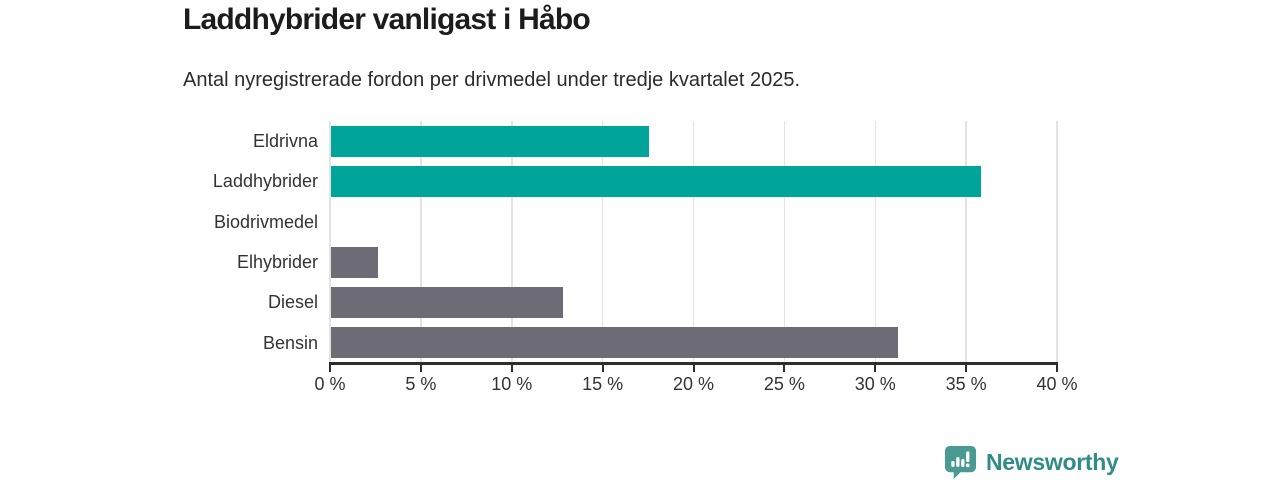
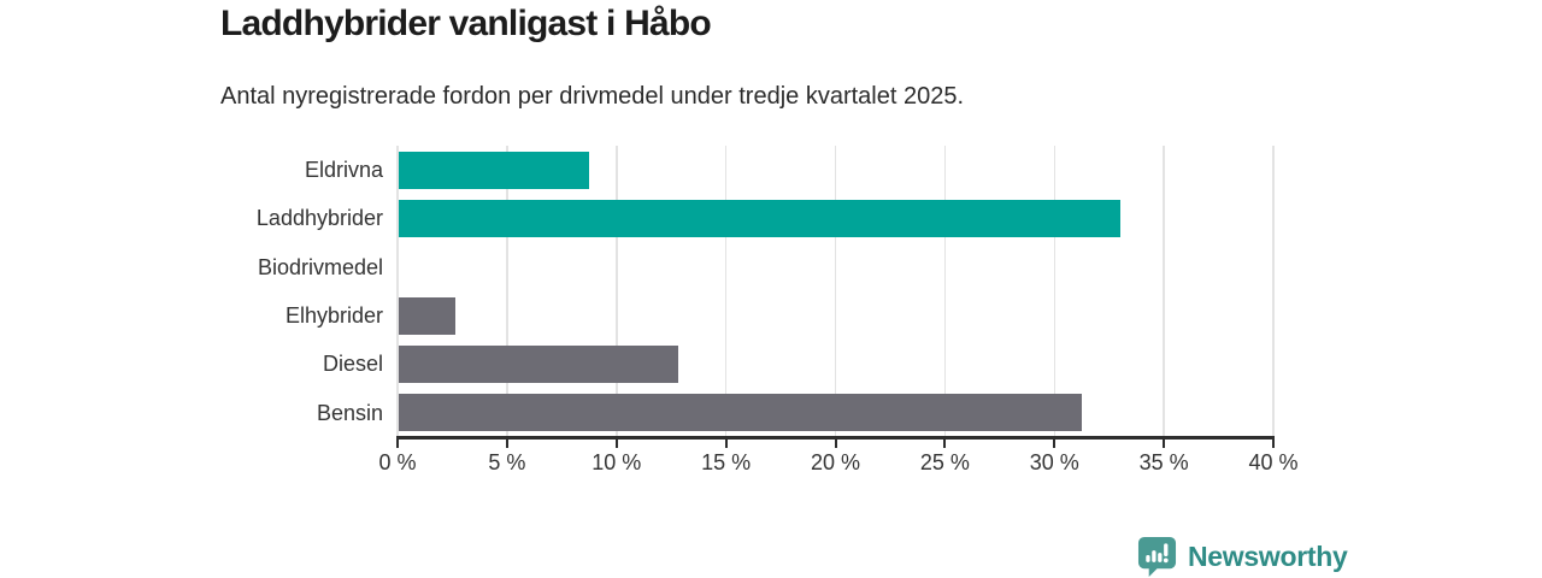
Eldrivna: 17.5% -> 8.7%
Laddhybrider: 35.8% -> 33.0%
